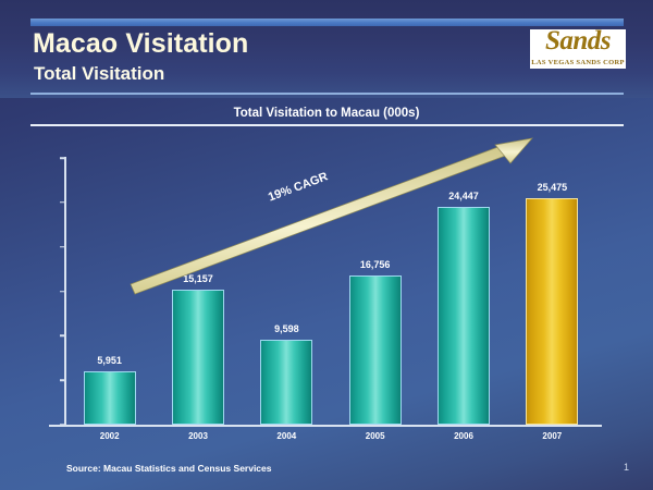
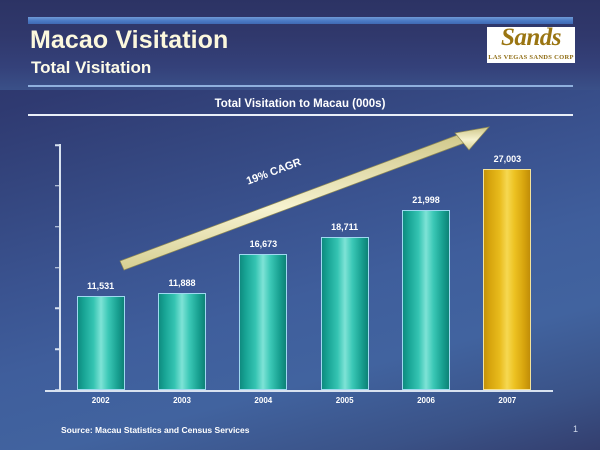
2002: 5,951 -> 11,531
2003: 15,157 -> 11,888
2004: 9,598 -> 16,673
2005: 16,756 -> 18,711
2006: 24,447 -> 21,998
2007: 25,475 -> 27,003
